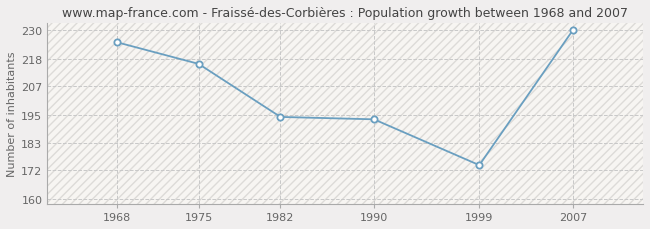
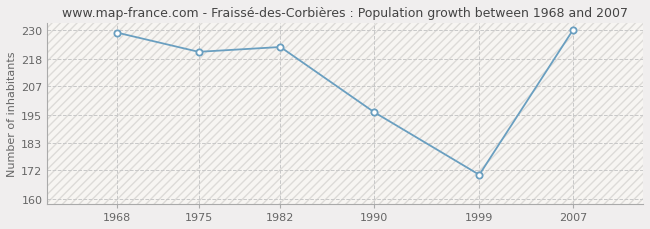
1968: 225 -> 229
1975: 216 -> 221
1982: 194 -> 223
1990: 193 -> 196
1999: 174 -> 170
